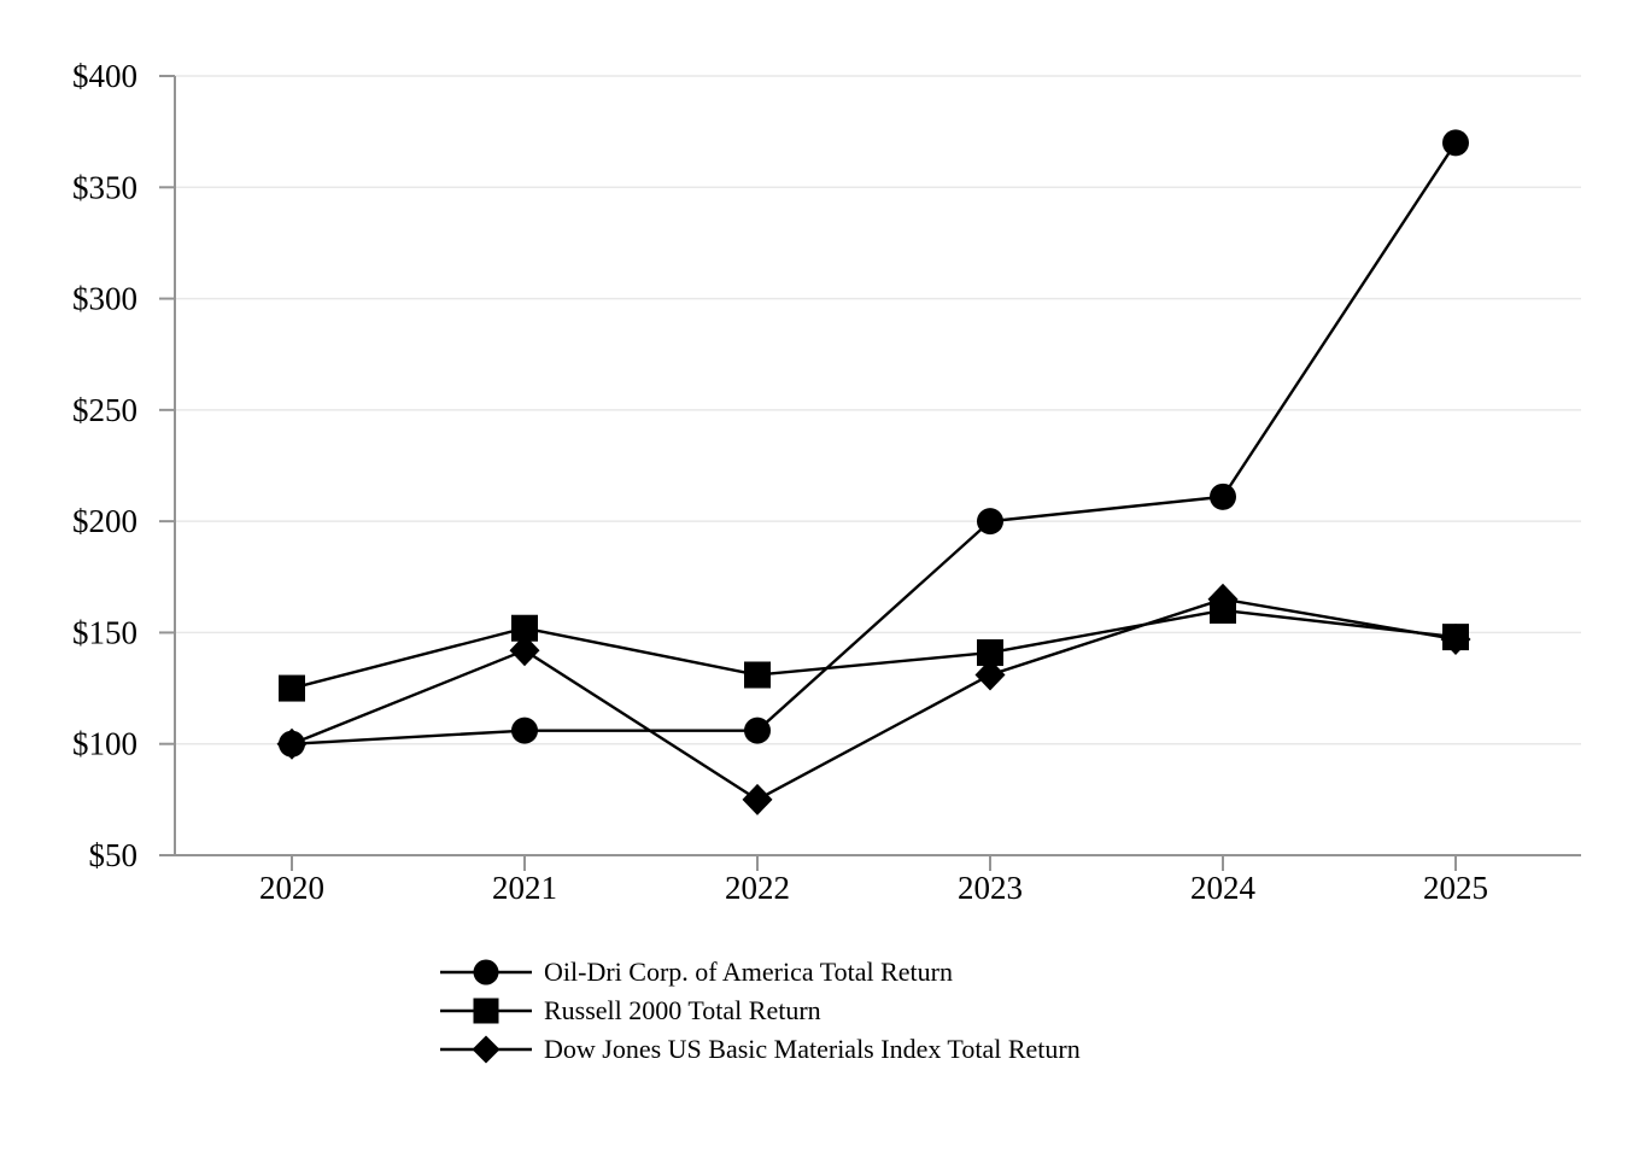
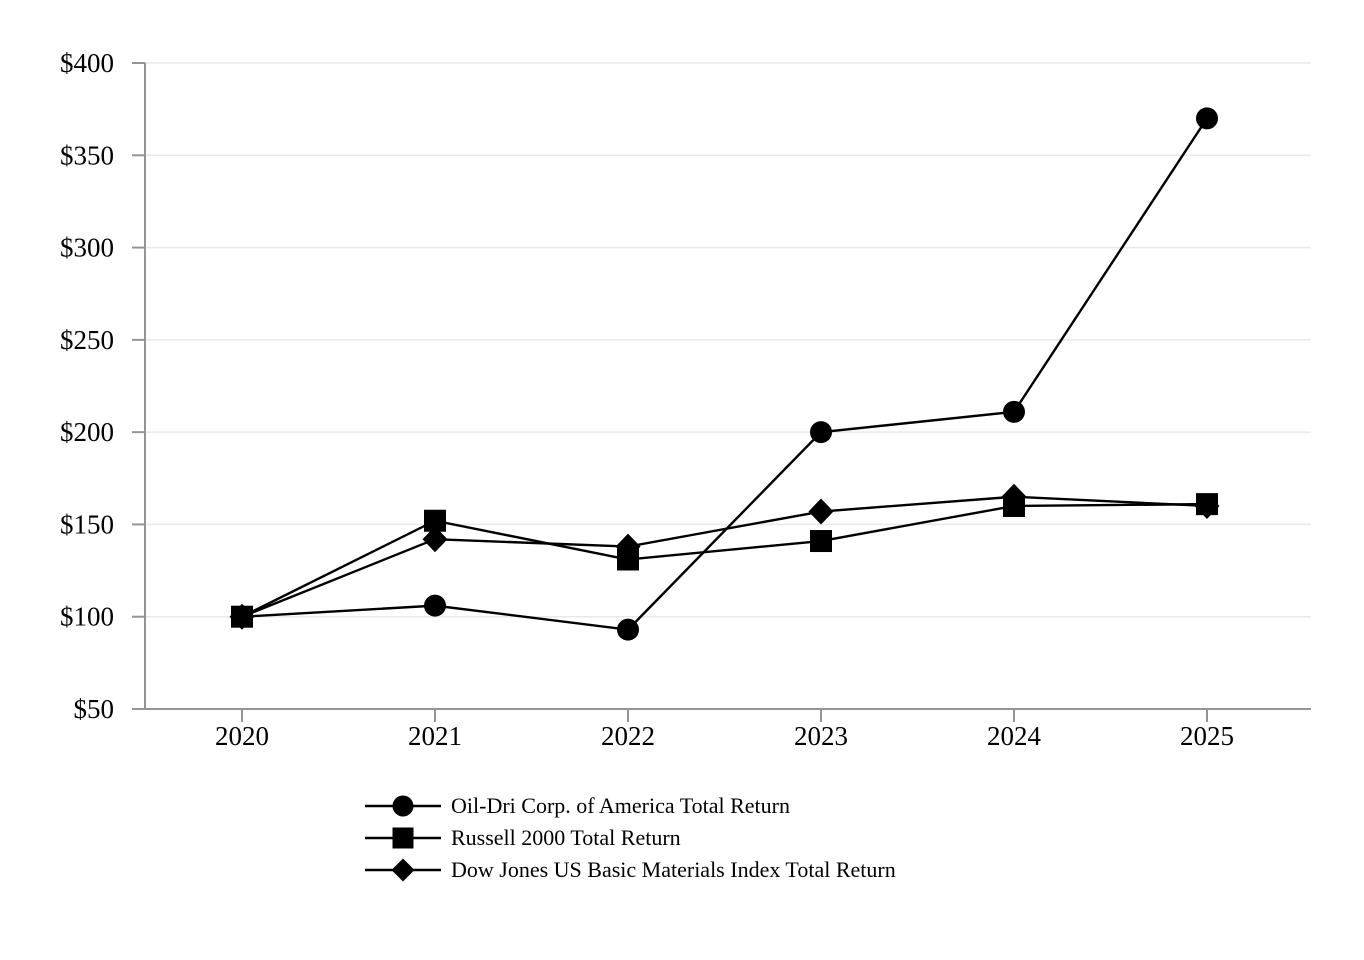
Russell 2000 Total Return/2020: $125 -> $100
Oil-Dri Corp. of America Total Return/2022: $106 -> $93
Dow Jones US Basic Materials Index Total Return/2022: $75 -> $138
Dow Jones US Basic Materials Index Total Return/2023: $131 -> $157
Russell 2000 Total Return/2025: $148 -> $161
Dow Jones US Basic Materials Index Total Return/2025: $147 -> $160
